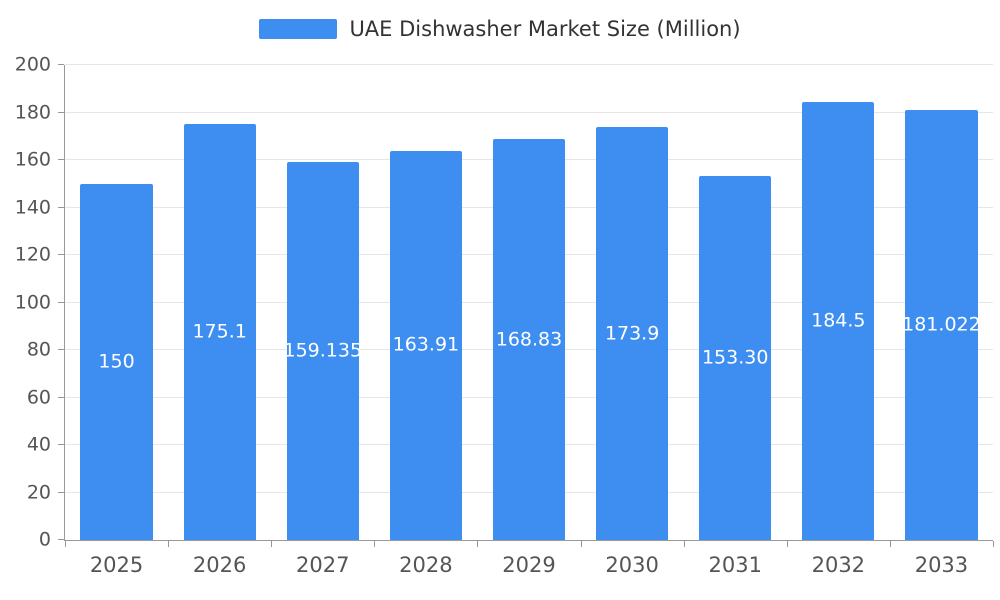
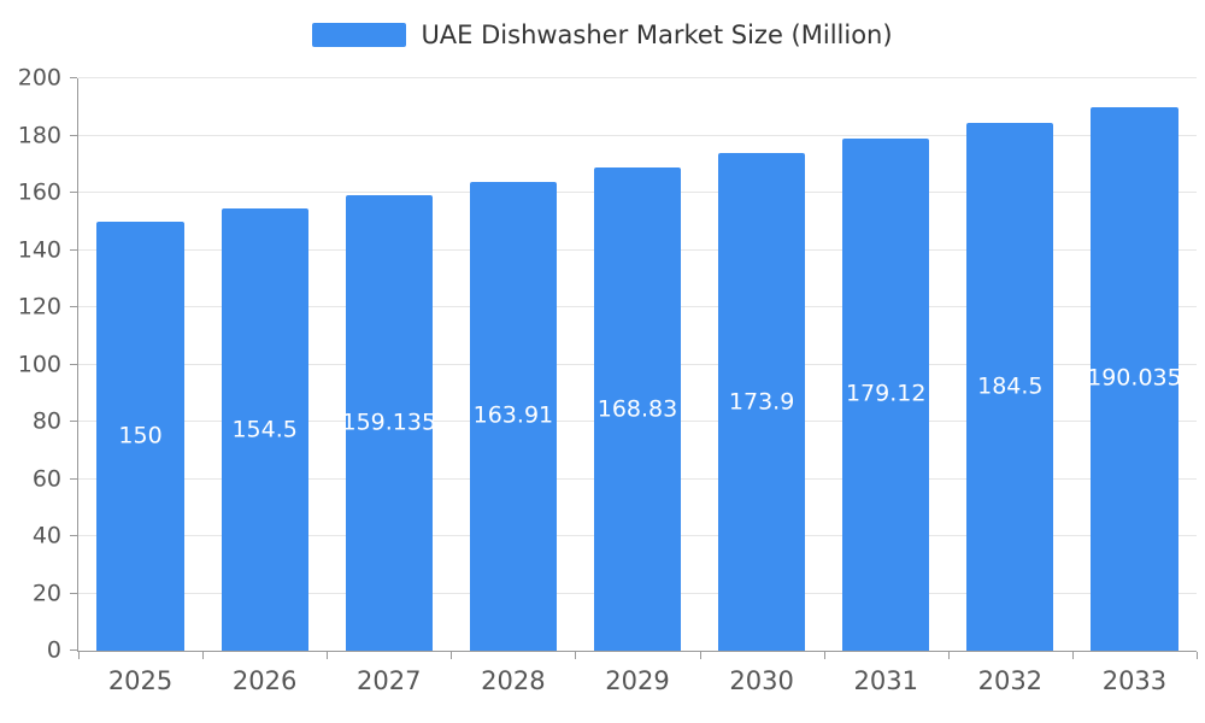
2026: 175.1 -> 154.5
2031: 153.30 -> 179.12
2033: 181.022 -> 190.035
